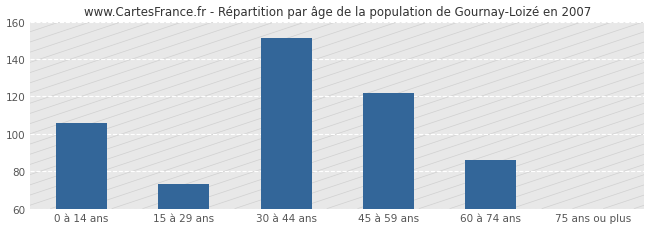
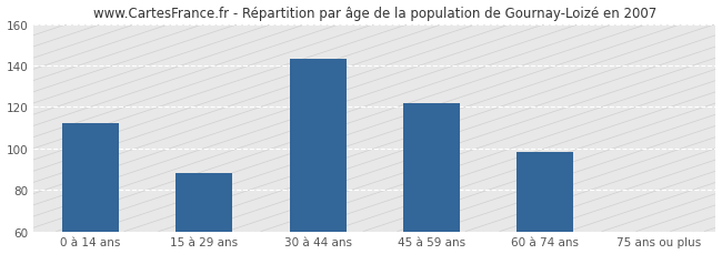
0 à 14 ans: 106 -> 112
15 à 29 ans: 73 -> 88
30 à 44 ans: 151 -> 143
60 à 74 ans: 86 -> 98
